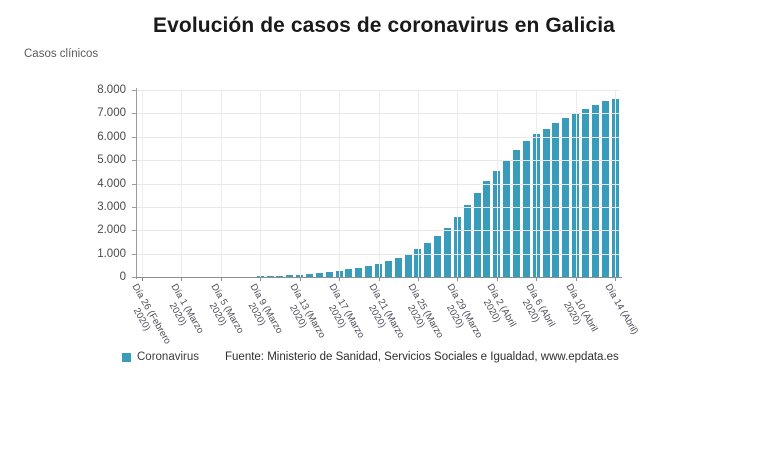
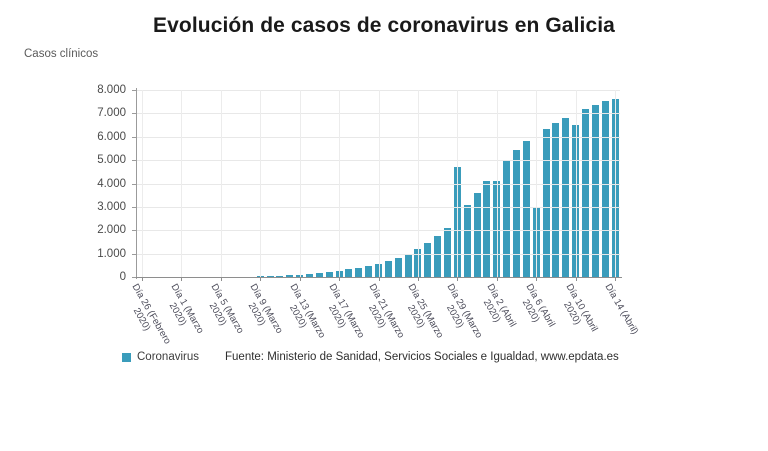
Día 29 (Marzo 2020): 2600 -> 4700
Día 2 (Abril 2020): 4600 -> 4100
Día 6 (Abril 2020): 6100 -> 3000
Día 10 (Abril 2020): 7000 -> 6500
